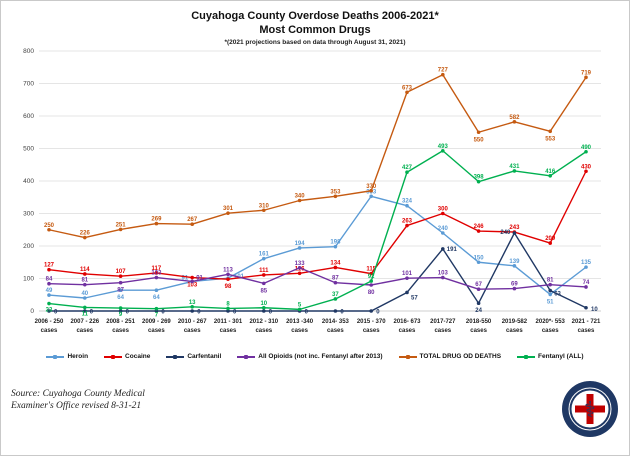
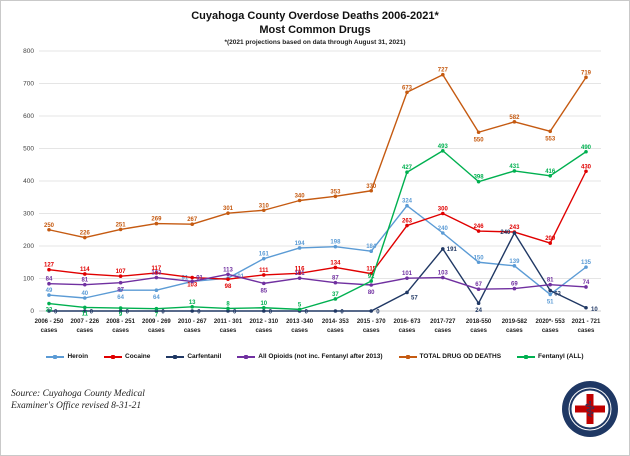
All Opioids (not inc. Fentanyl after 2013)/2013 -340: 133 -> 101
Heroin/2015 - 370: 353 -> 184
